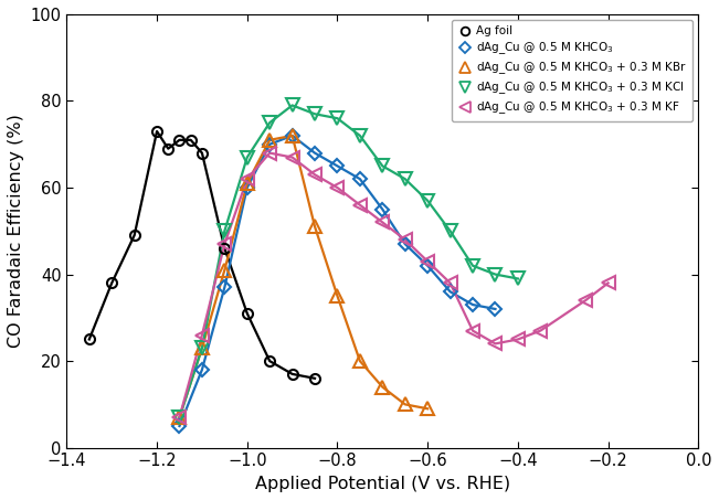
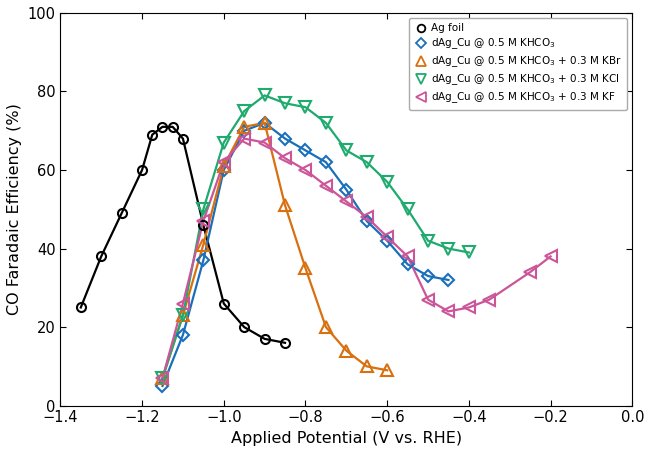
Ag foil/−1.2: 73 -> 60
Ag foil/−1.0: 31 -> 26
